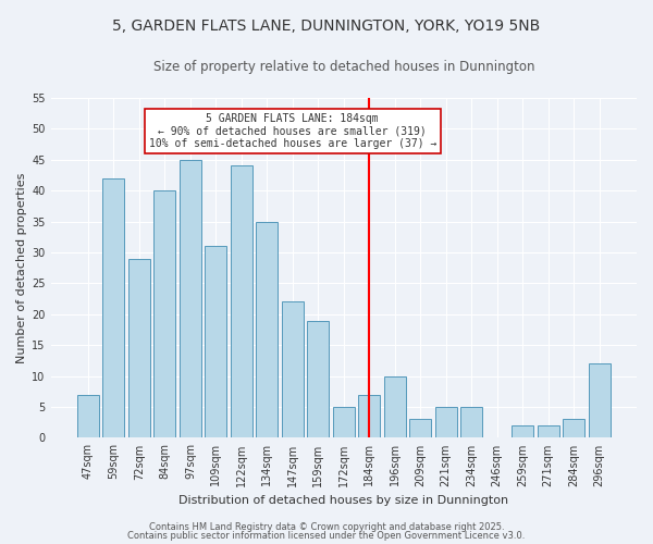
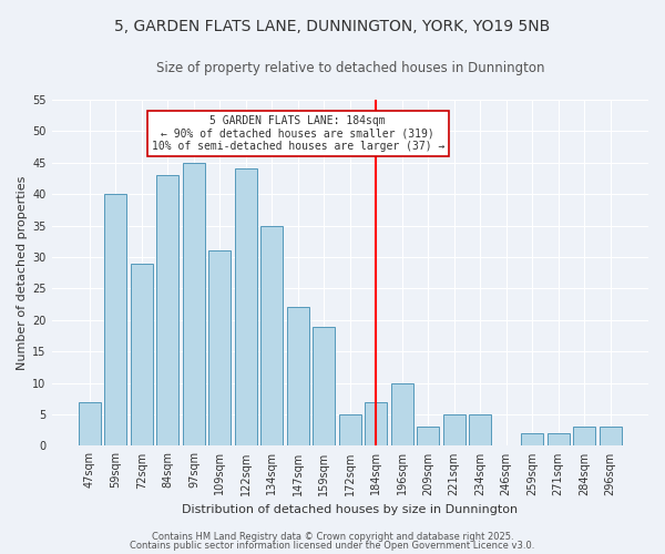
59sqm: 42 -> 40
84sqm: 40 -> 43
296sqm: 12 -> 3
